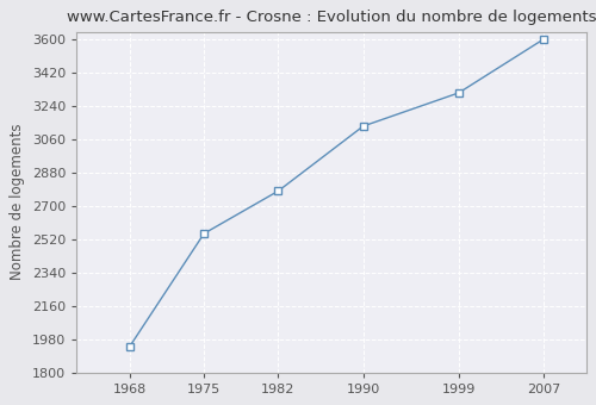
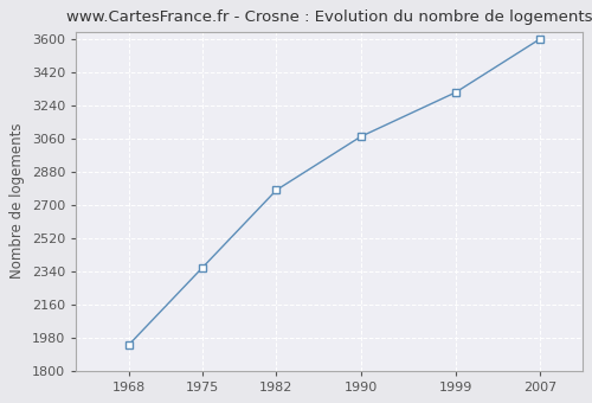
1975: 2550 -> 2360
1990: 3130 -> 3070
